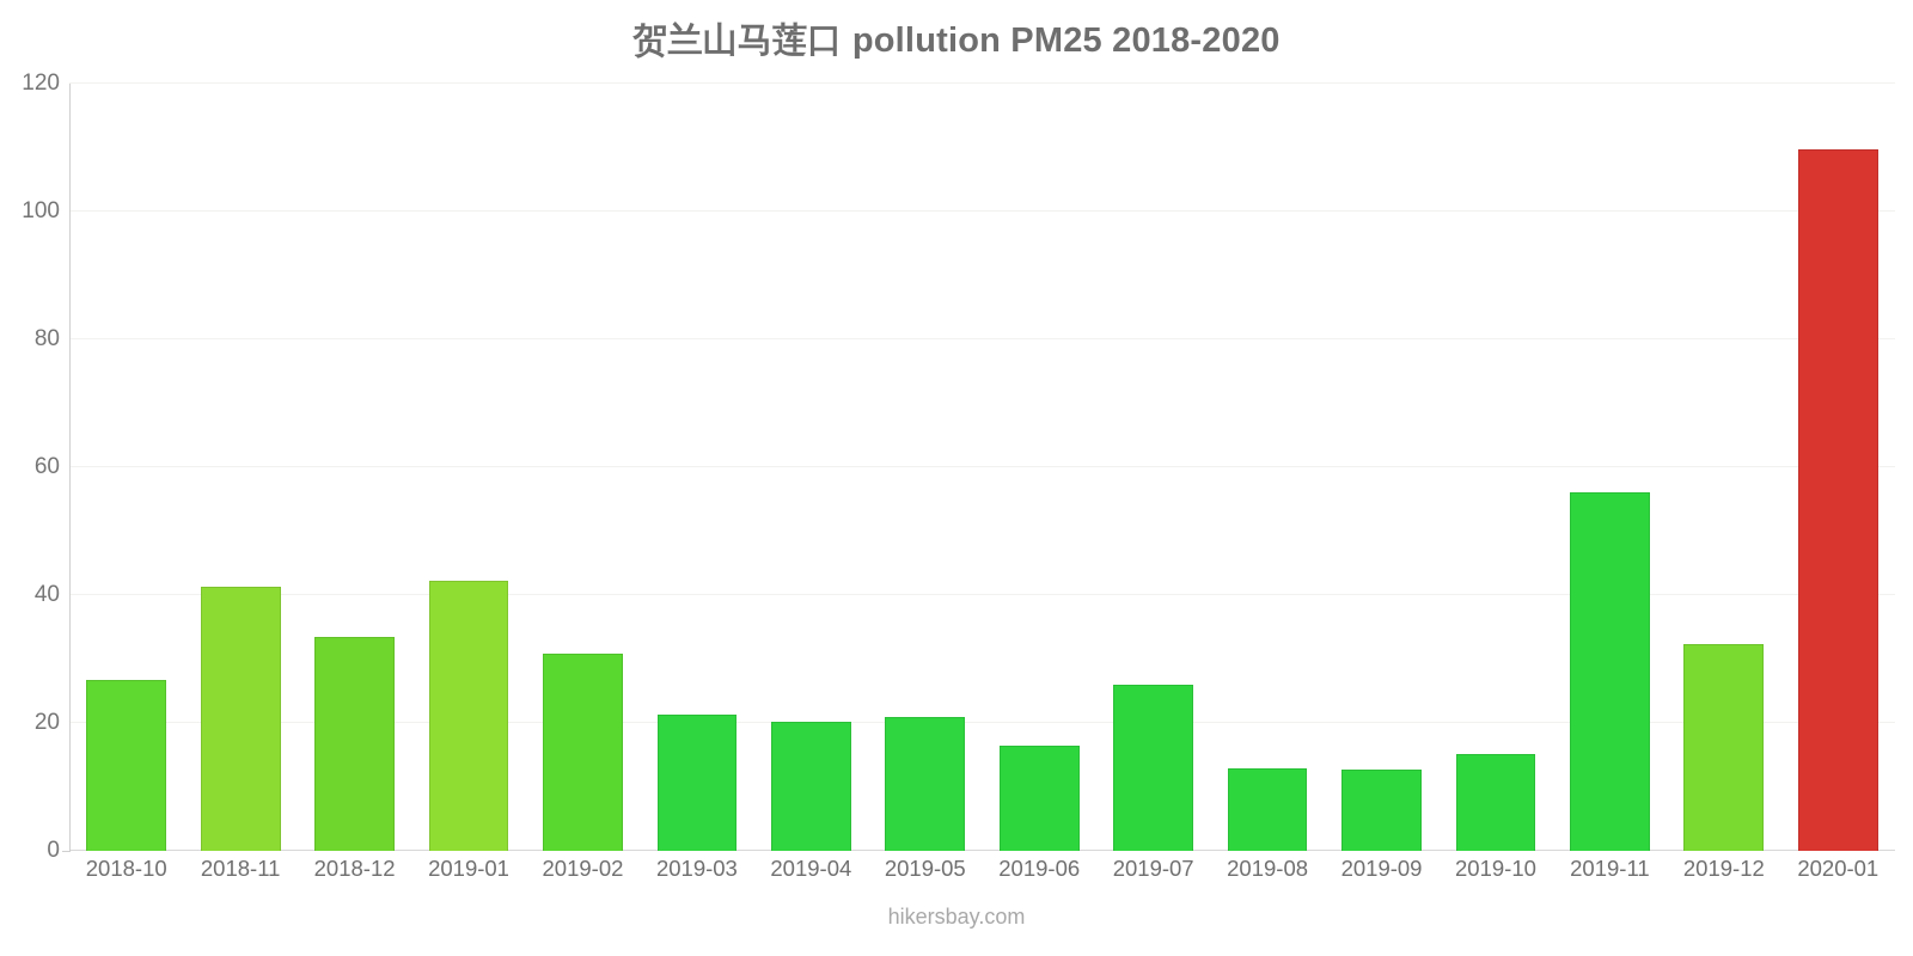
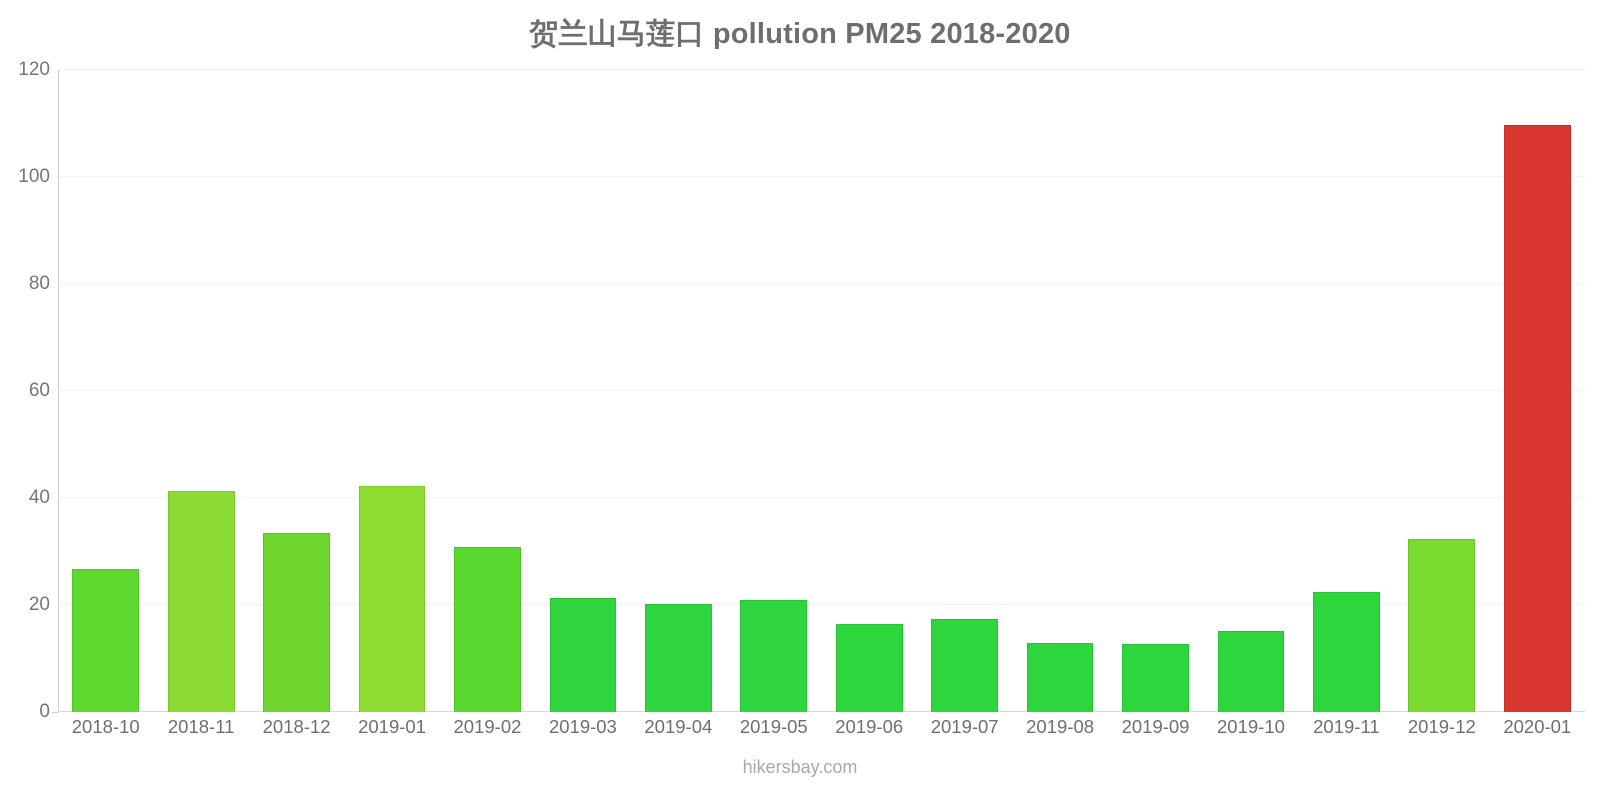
2019-07: 26 -> 17
2019-11: 56 -> 22
